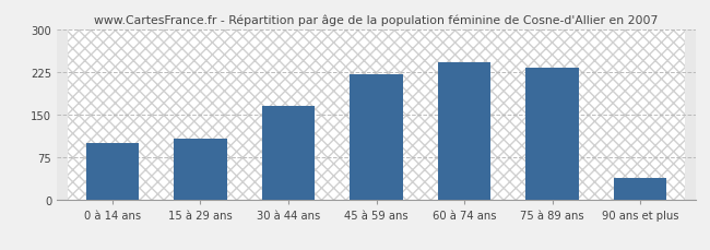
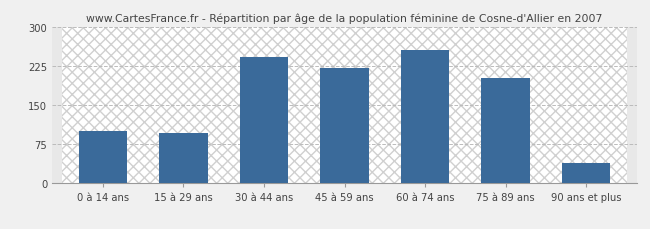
15 à 29 ans: 107 -> 96
30 à 44 ans: 165 -> 242
60 à 74 ans: 242 -> 256
75 à 89 ans: 232 -> 202
